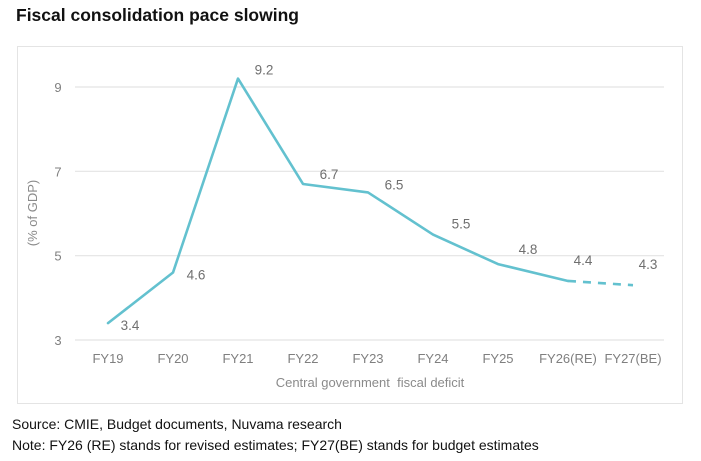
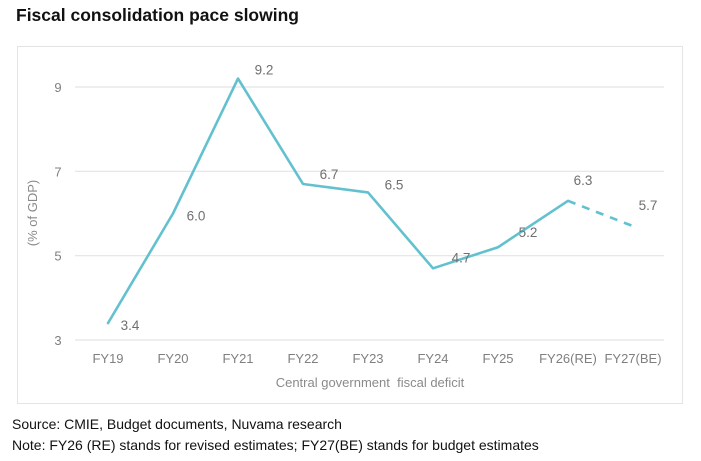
FY20: 4.6 -> 6.0
FY24: 5.5 -> 4.7
FY25: 4.8 -> 5.2
FY26(RE): 4.4 -> 6.3
FY27(BE): 4.3 -> 5.7
